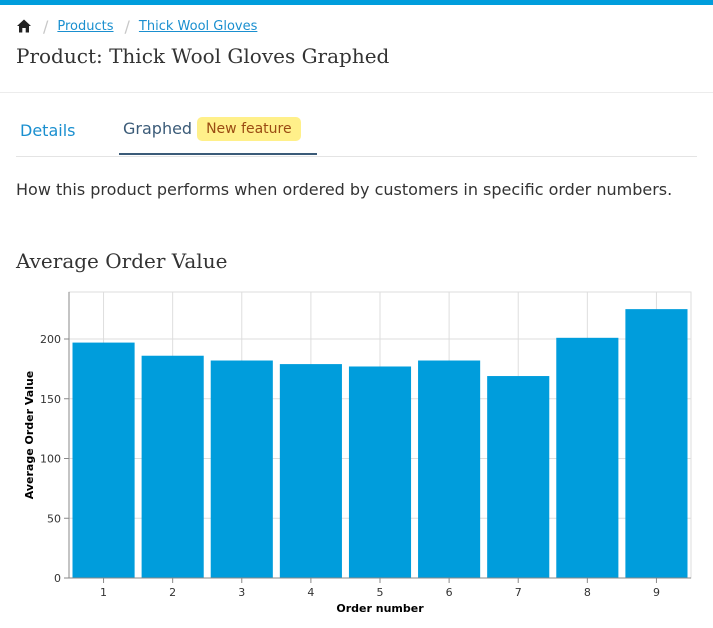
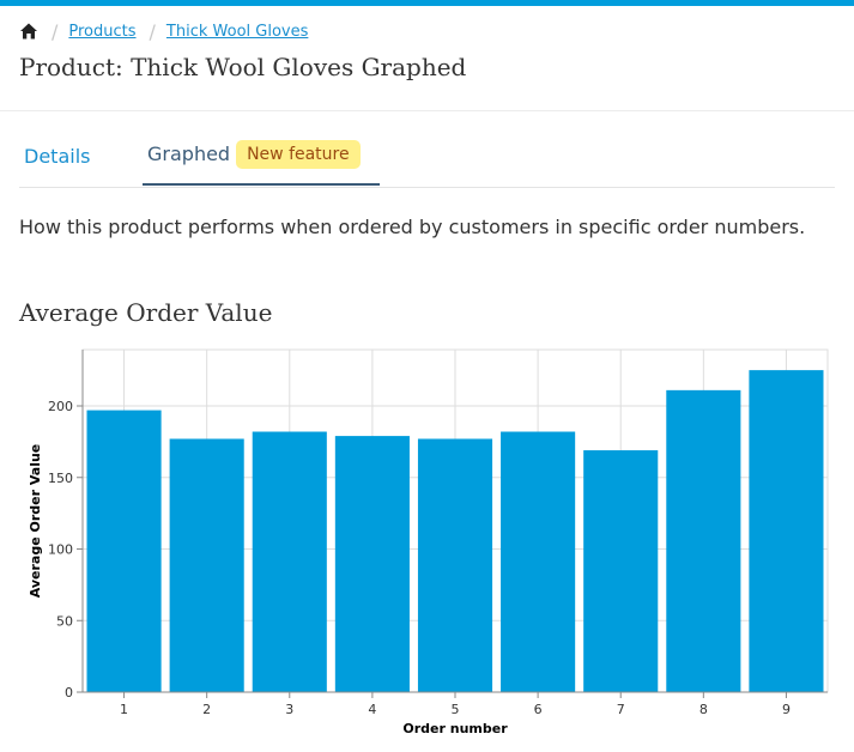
2: 186 -> 177
8: 201 -> 211
